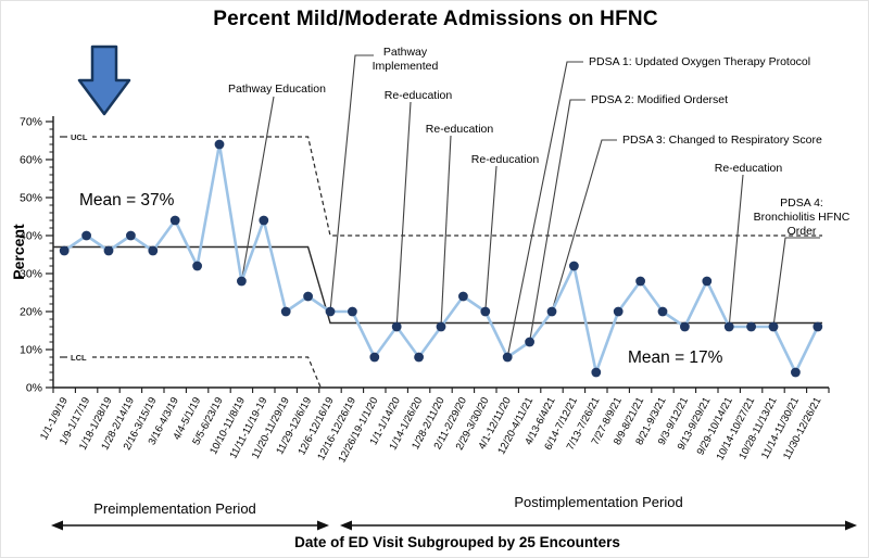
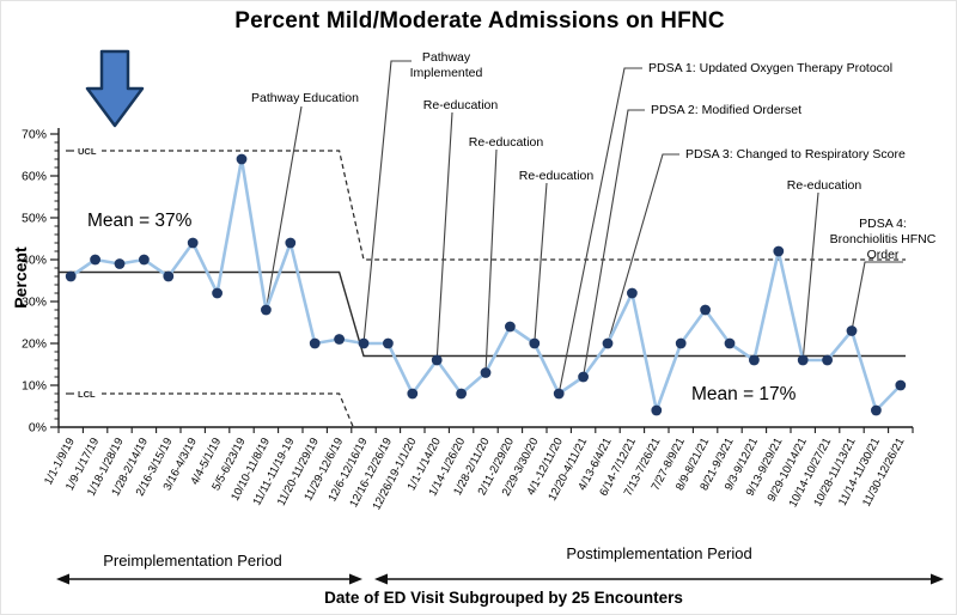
1/18-1/28/19: 36% -> 39%
11/29-12/6/19: 24% -> 21%
1/28-2/11/20: 16% -> 13%
9/13-9/29/21: 28% -> 42%
10/28-11/13/21: 16% -> 23%
11/30-12/26/21: 16% -> 10%
